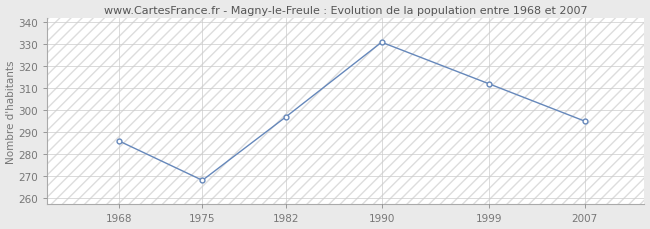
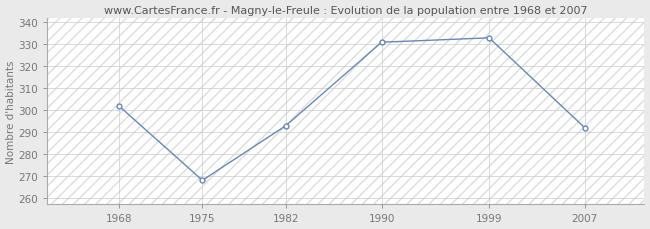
1968: 286 -> 302
1982: 297 -> 293
1999: 312 -> 333
2007: 295 -> 292
